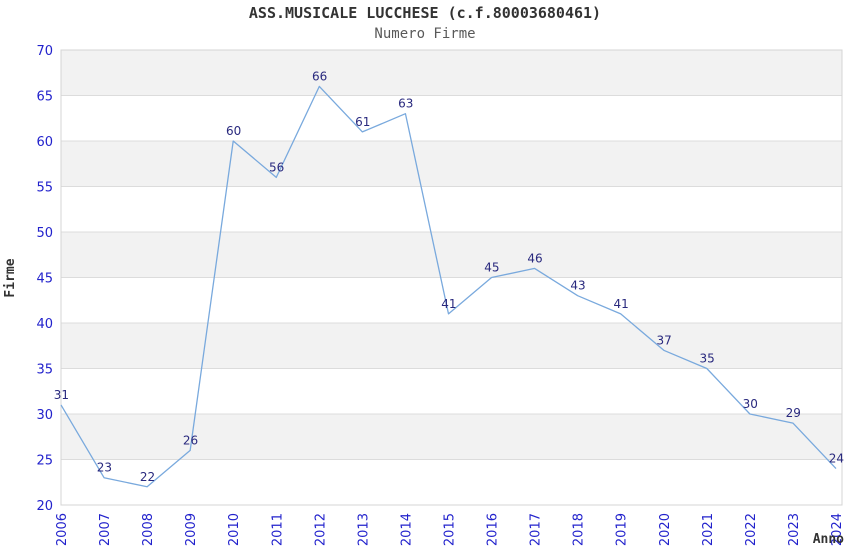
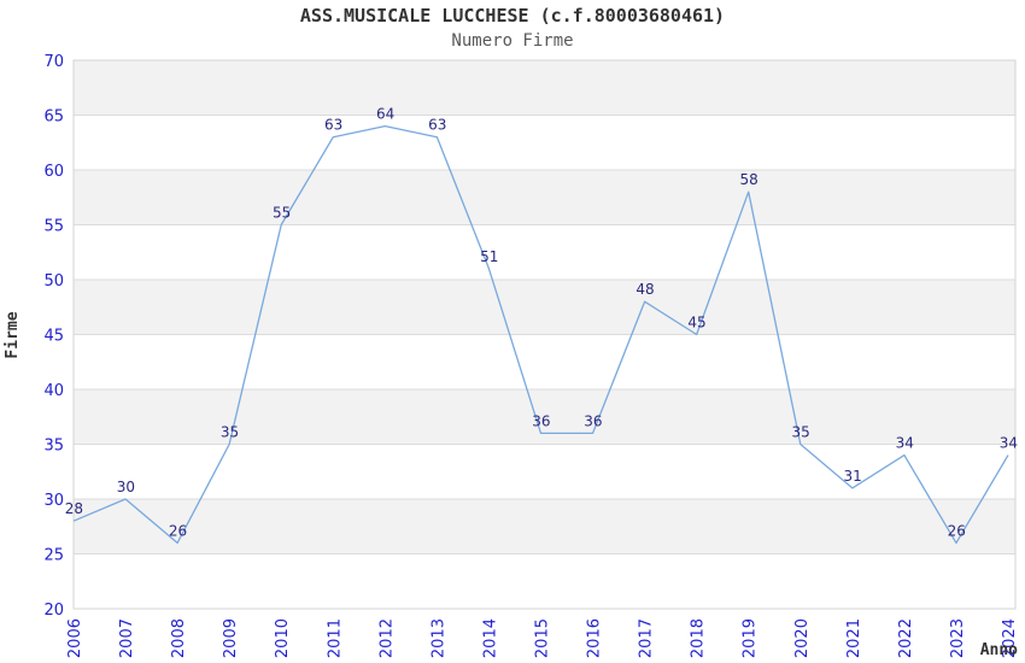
2006: 31 -> 28
2007: 23 -> 30
2008: 22 -> 26
2009: 26 -> 35
2010: 60 -> 55
2011: 56 -> 63
2012: 66 -> 64
2013: 61 -> 63
2014: 63 -> 51
2015: 41 -> 36
2016: 45 -> 36
2017: 46 -> 48
2018: 43 -> 45
2019: 41 -> 58
2020: 37 -> 35
2021: 35 -> 31
2022: 30 -> 34
2023: 29 -> 26
2024: 24 -> 34
